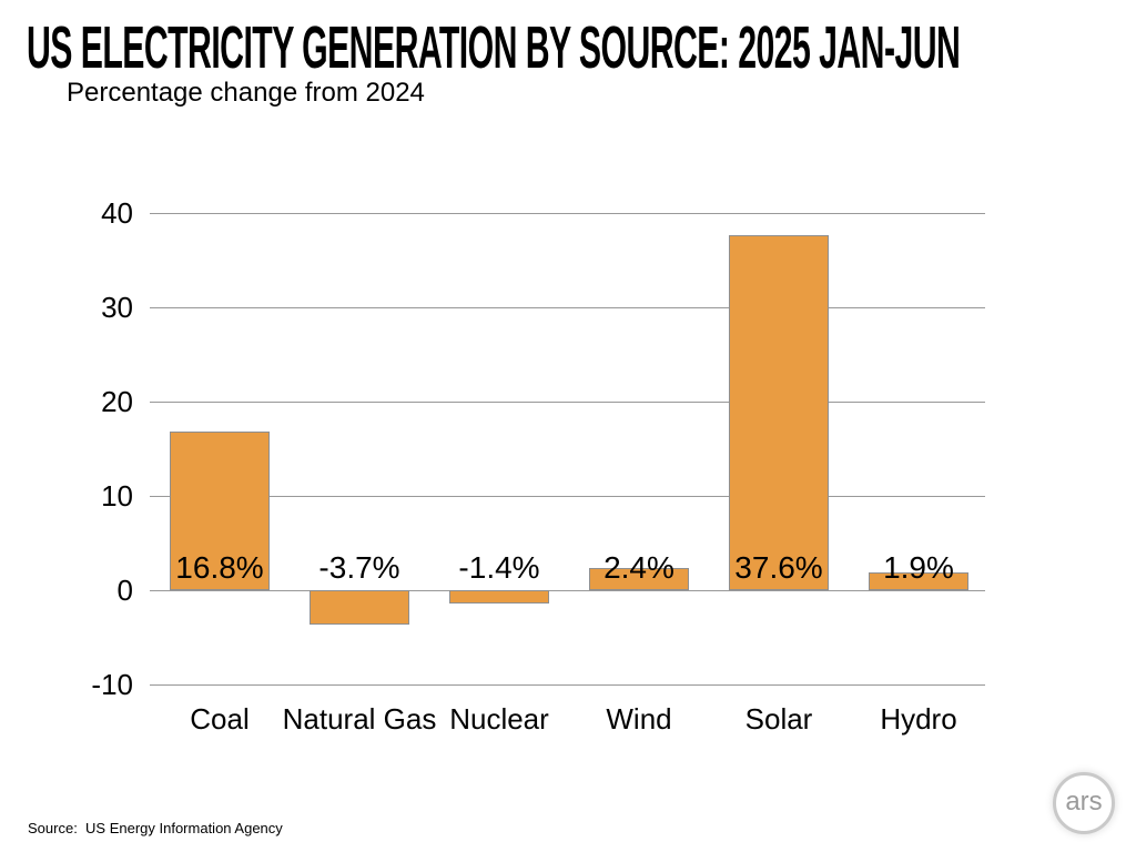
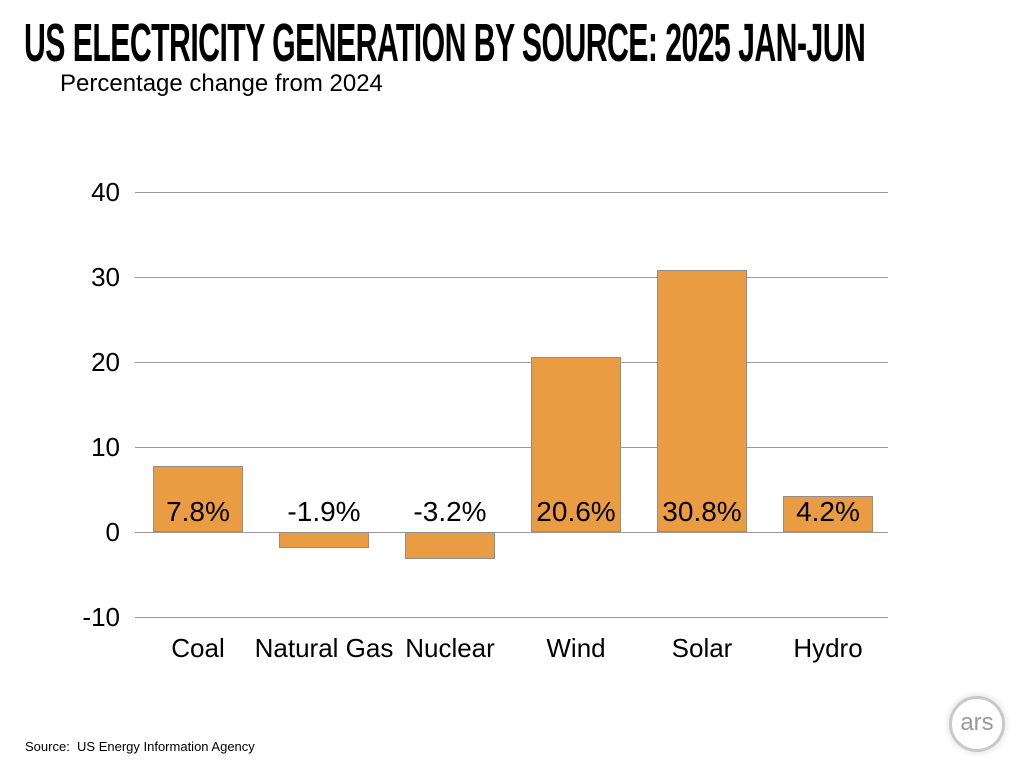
Coal: 16.8% -> 7.8%
Natural Gas: -3.7% -> -1.9%
Nuclear: -1.4% -> -3.2%
Wind: 2.4% -> 20.6%
Solar: 37.6% -> 30.8%
Hydro: 1.9% -> 4.2%
